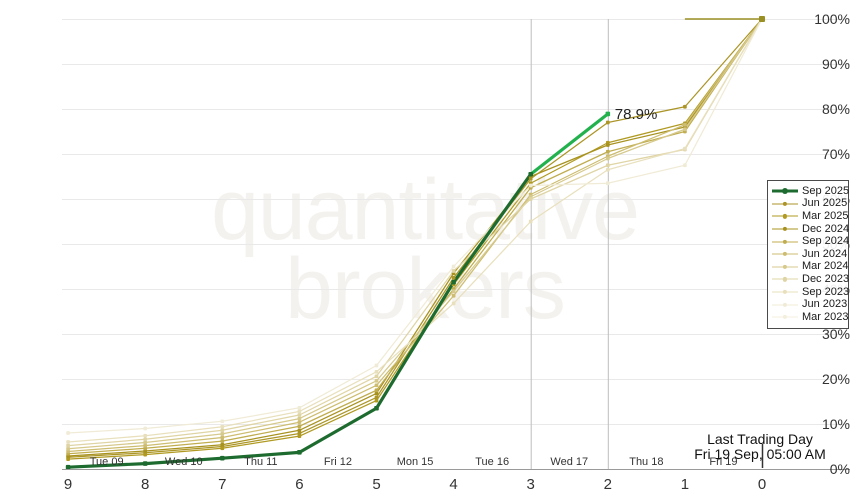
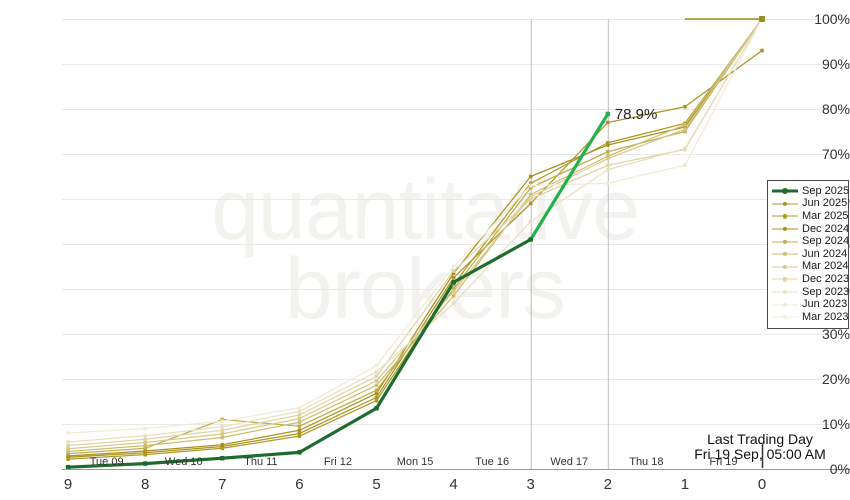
Sep 2024/7: 6% -> 11%
Sep 2025/3: 66% -> 51%
Jun 2025/3: 64% -> 59%
Jun 2025/0: 100% -> 93%
